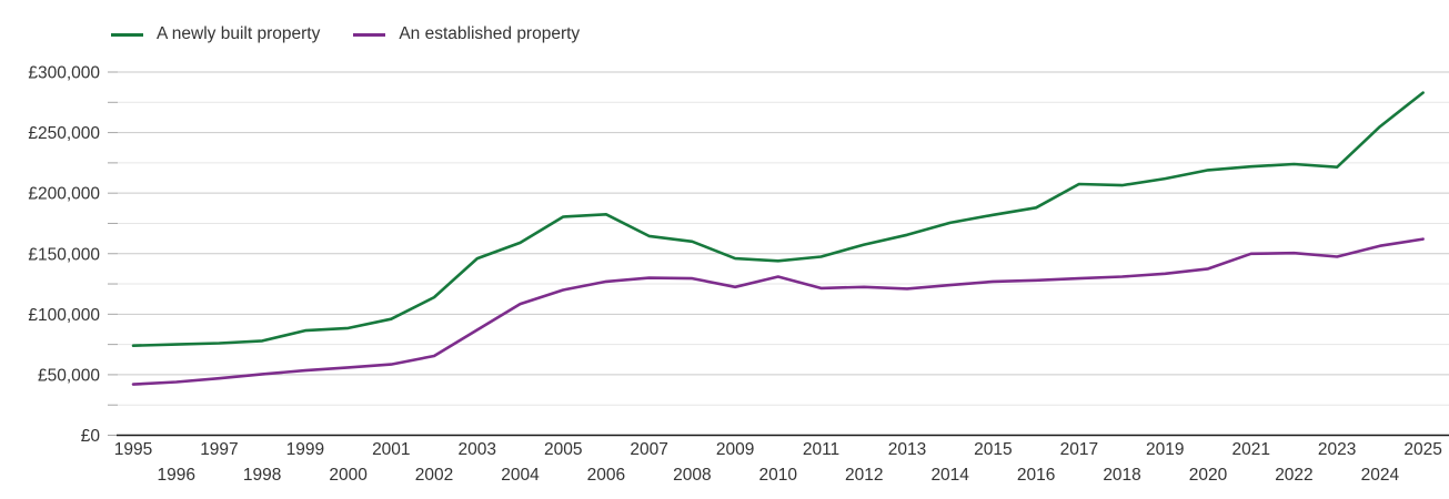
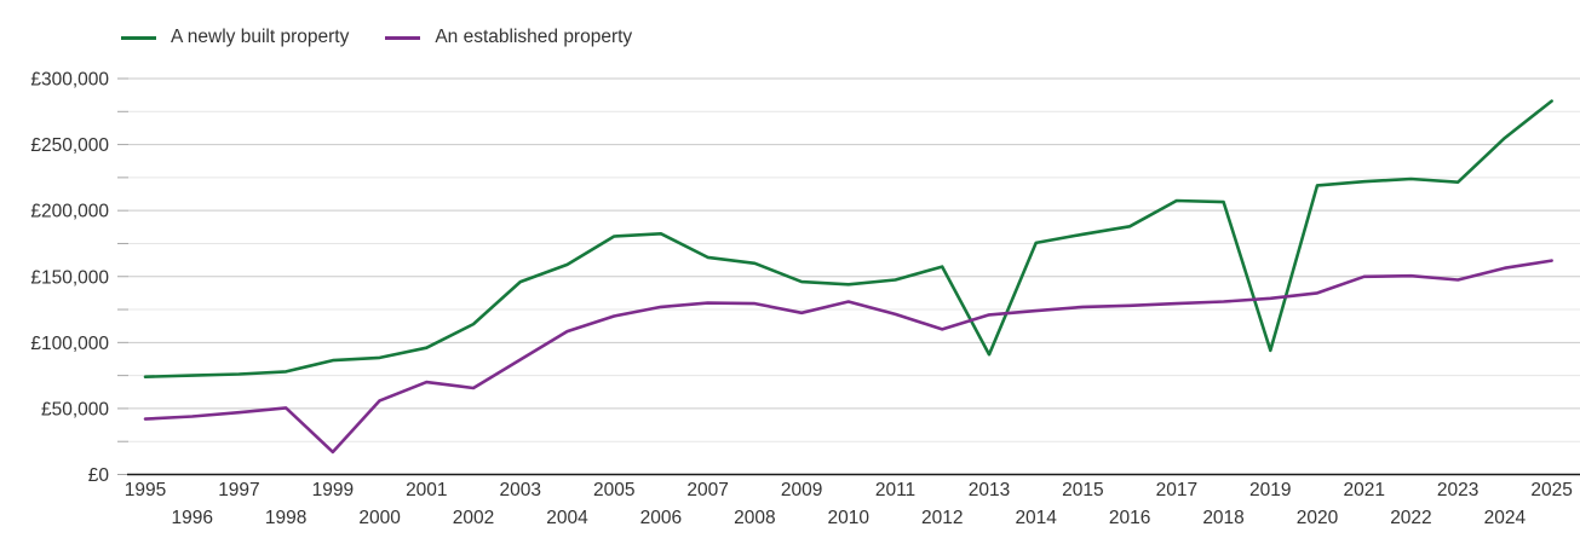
An established property/1999: £54000 -> £17000
An established property/2001: £58000 -> £70000
An established property/2012: £122000 -> £110000
A newly built property/2013: £166000 -> £91000
A newly built property/2019: £212000 -> £94000
